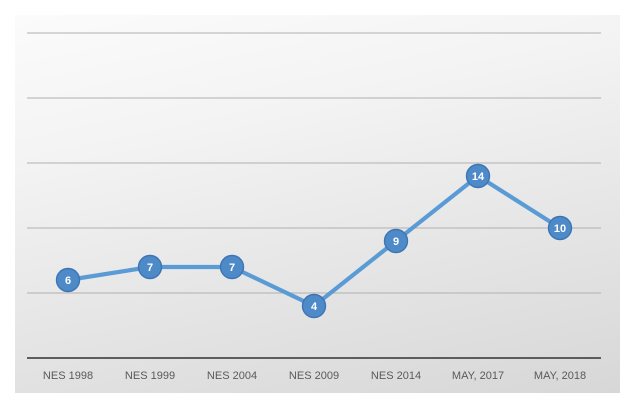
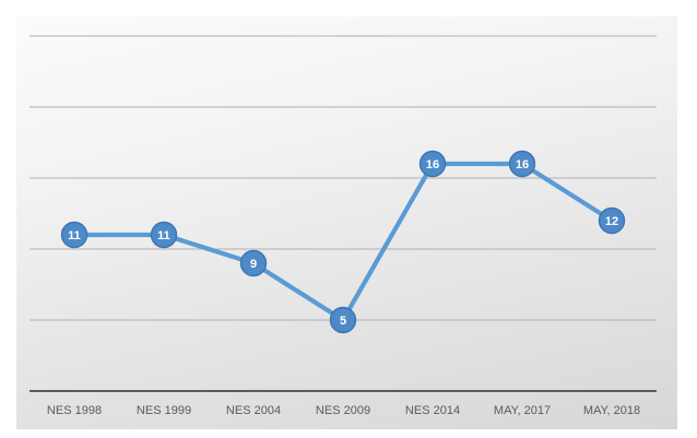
NES 1998: 6 -> 11
NES 1999: 7 -> 11
NES 2004: 7 -> 9
NES 2009: 4 -> 5
NES 2014: 9 -> 16
MAY, 2017: 14 -> 16
MAY, 2018: 10 -> 12
